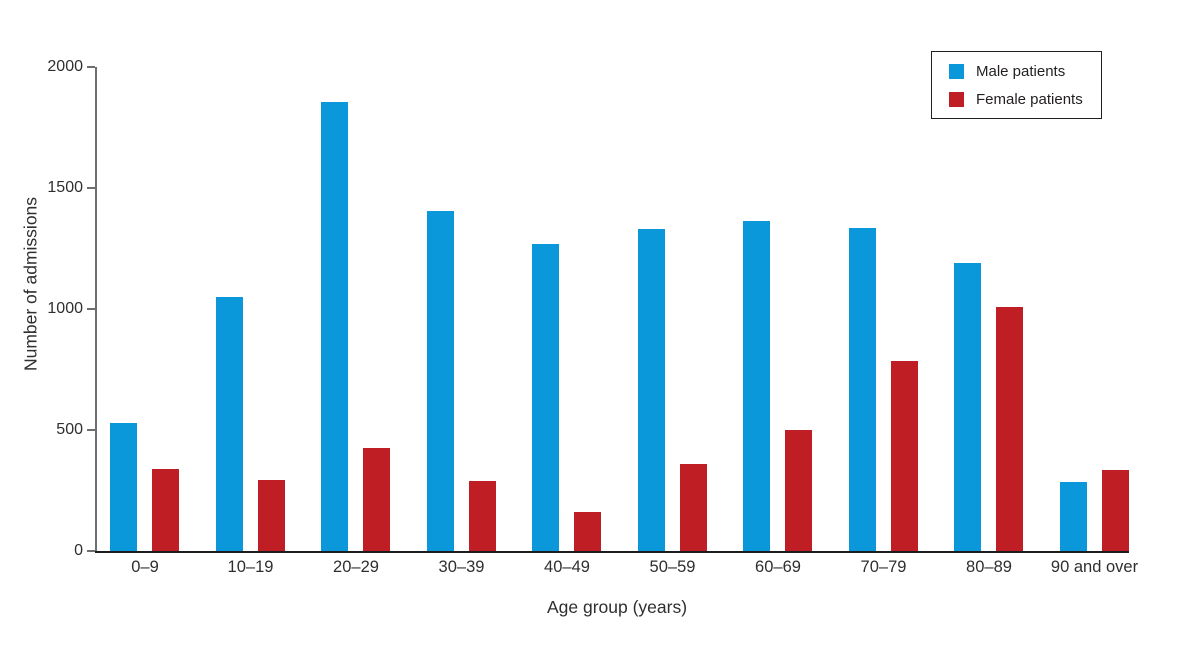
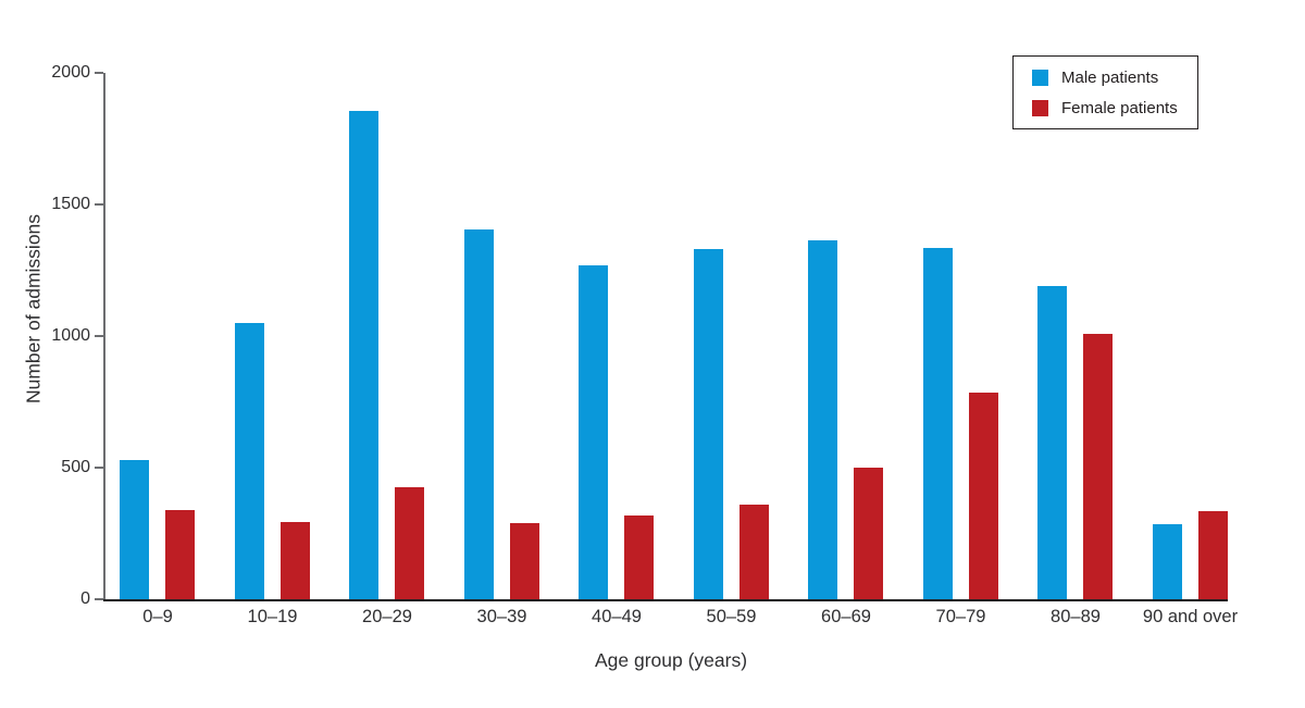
Female patients/40–49: 160 -> 320
